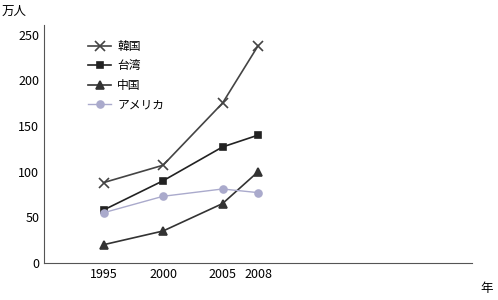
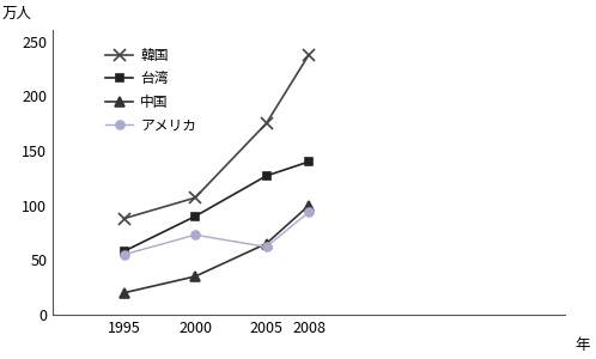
アメリカ/2005: 81 -> 62
アメリカ/2008: 77 -> 94
